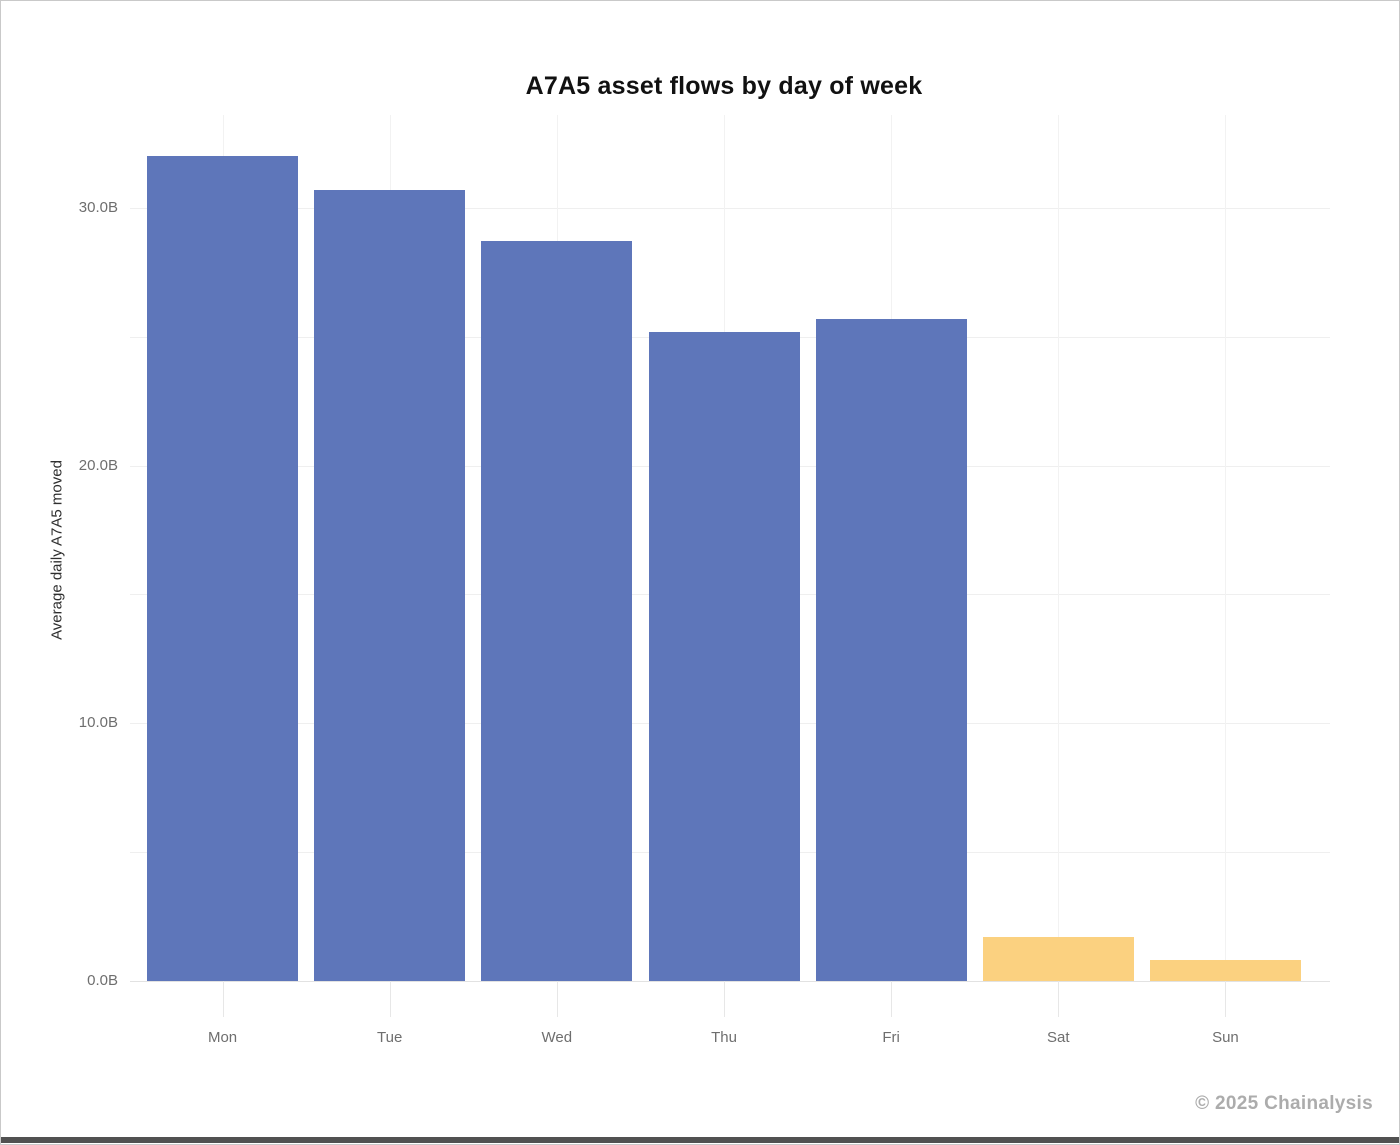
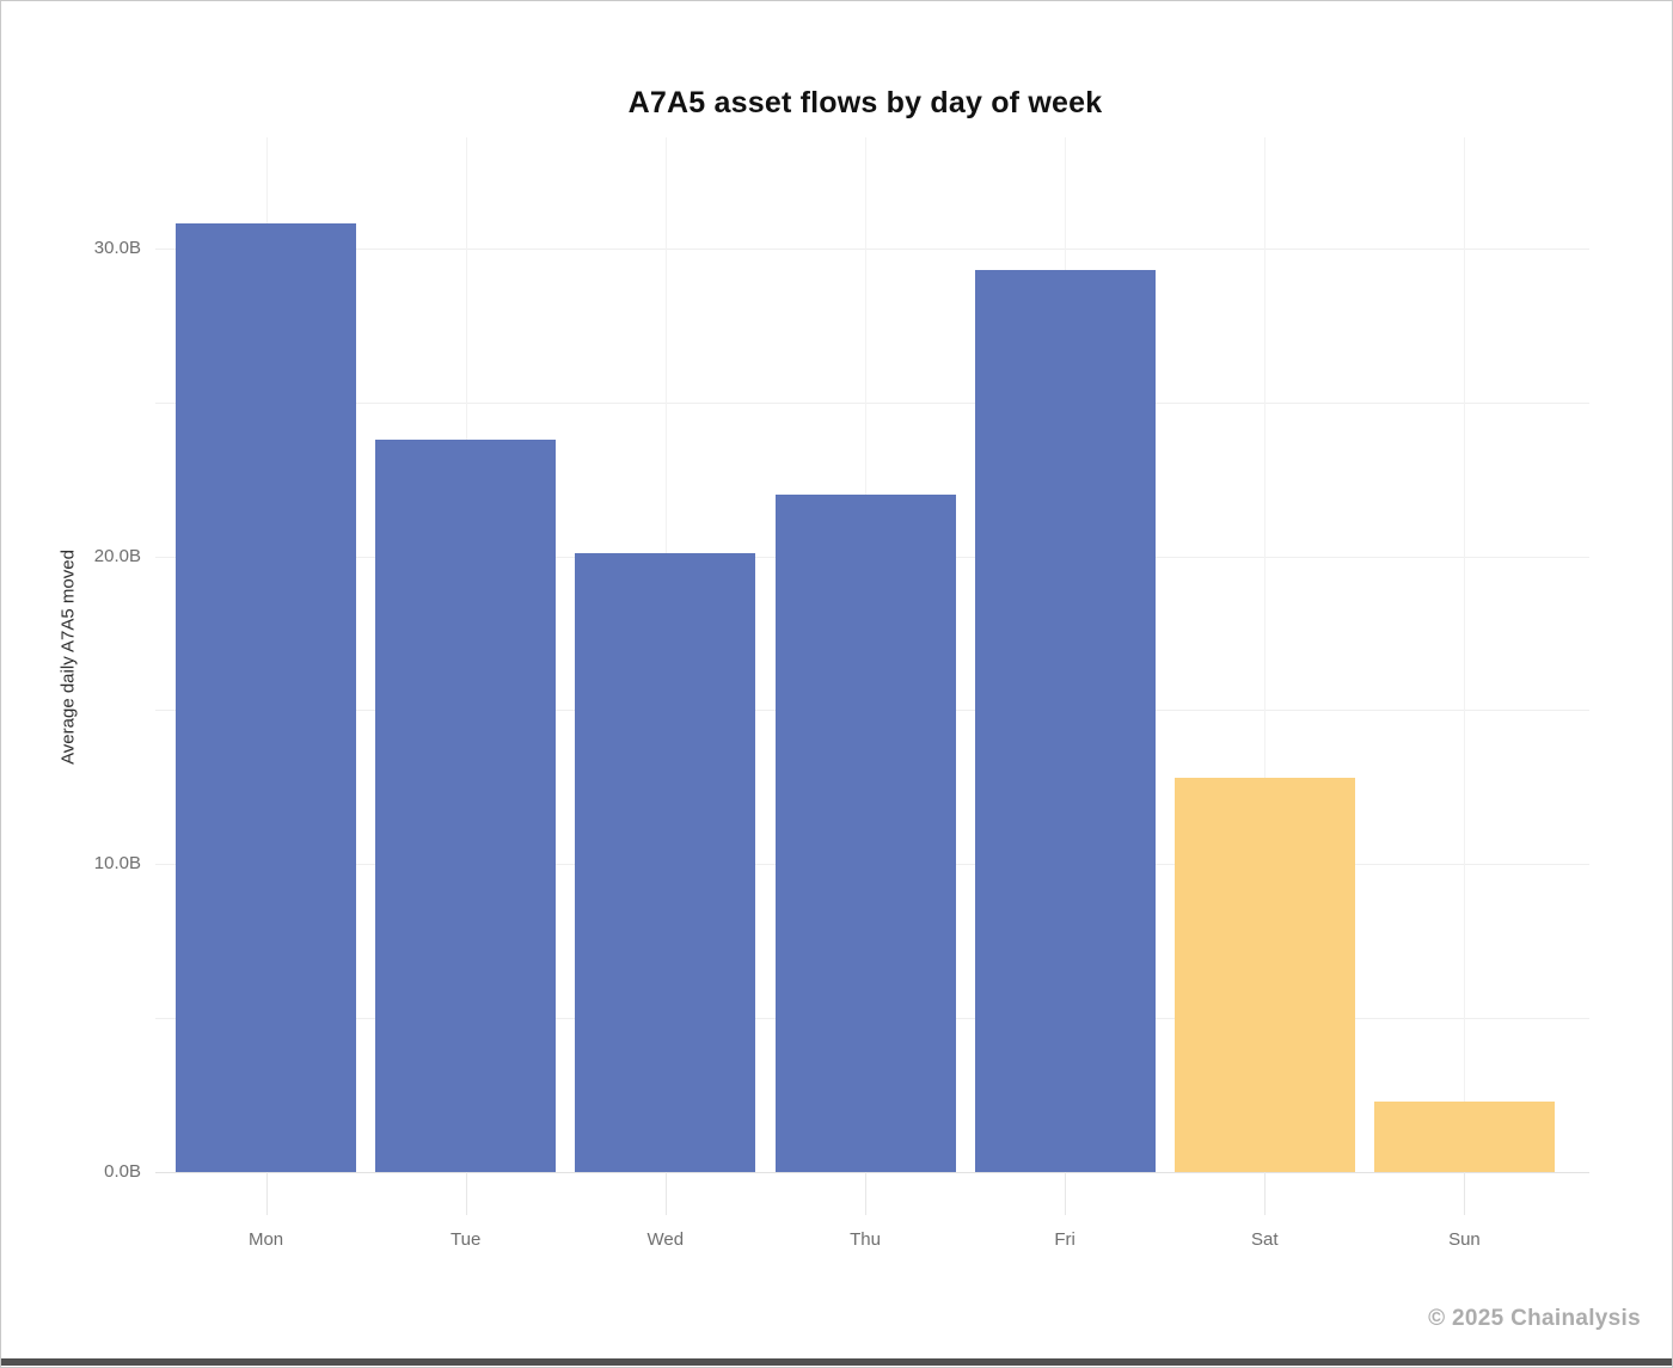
Mon: 32.0B -> 30.8B
Tue: 30.7B -> 23.8B
Wed: 28.7B -> 20.1B
Thu: 25.2B -> 22.0B
Fri: 25.7B -> 29.3B
Sat: 1.7B -> 12.8B
Sun: 0.8B -> 2.3B
